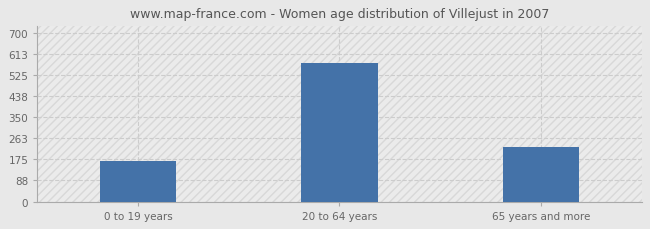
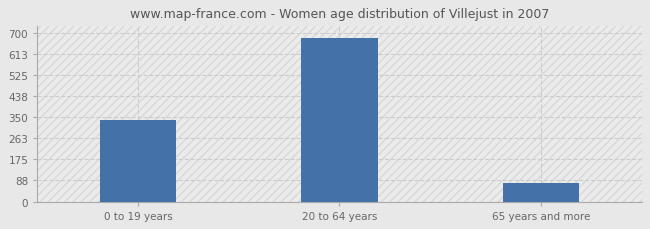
0 to 19 years: 170 -> 338
20 to 64 years: 575 -> 680
65 years and more: 225 -> 77
